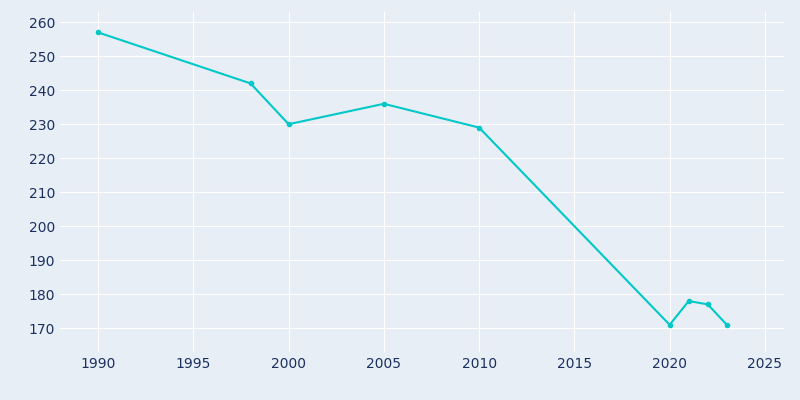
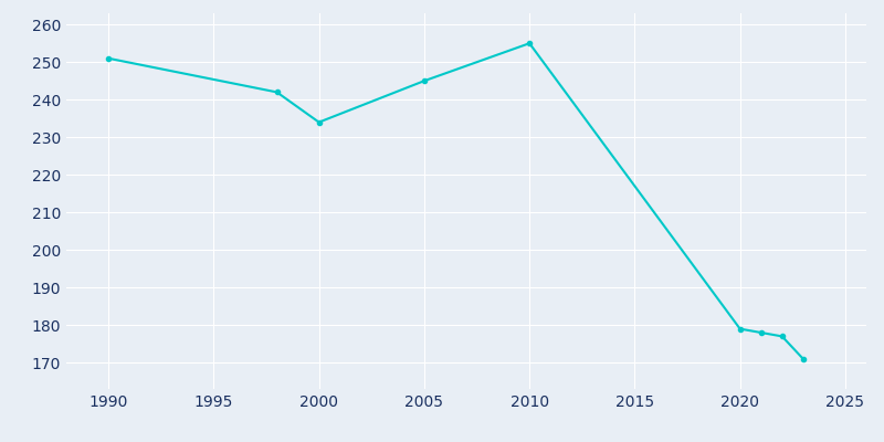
1990: 257 -> 251
2000: 230 -> 234
2005: 236 -> 245
2010: 229 -> 255
2020: 171 -> 179
